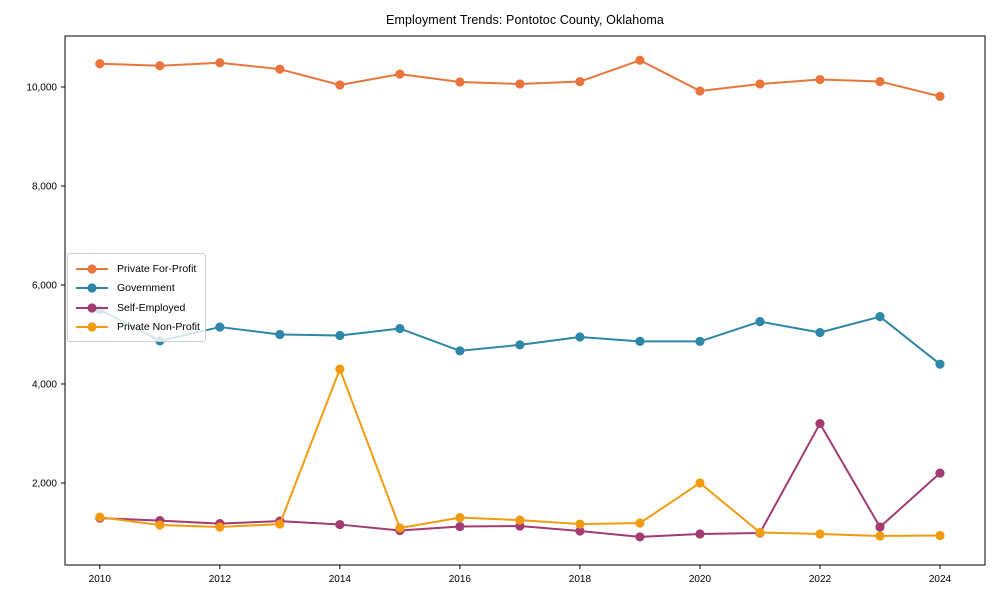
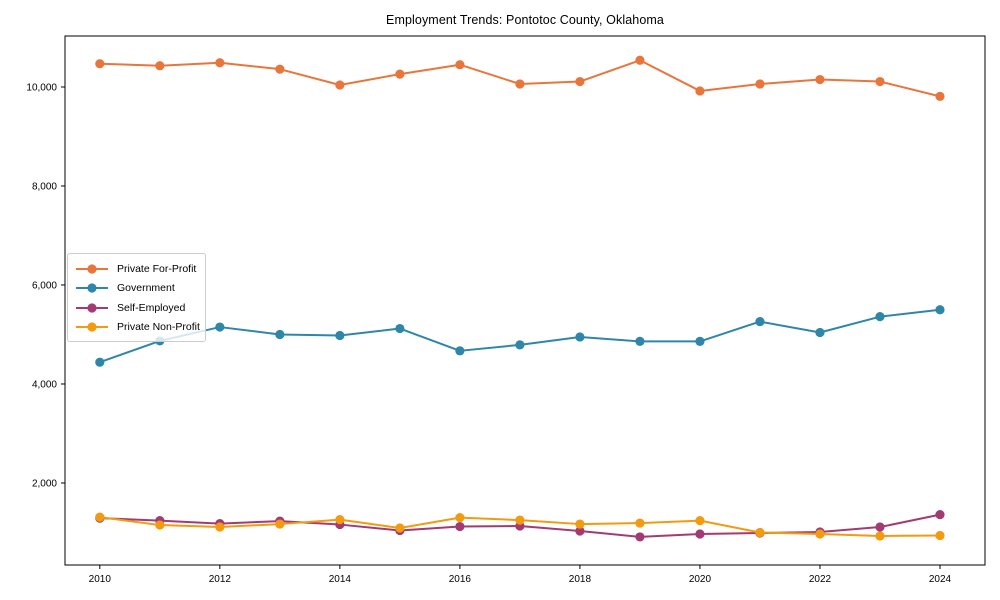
Government/2010: 5500 -> 4400
Private Non-Profit/2014: 4300 -> 1300
Private For-Profit/2016: 10100 -> 10400
Private Non-Profit/2020: 2000 -> 1200
Self-Employed/2022: 3200 -> 1000
Government/2024: 4400 -> 5500
Self-Employed/2024: 2200 -> 1400
